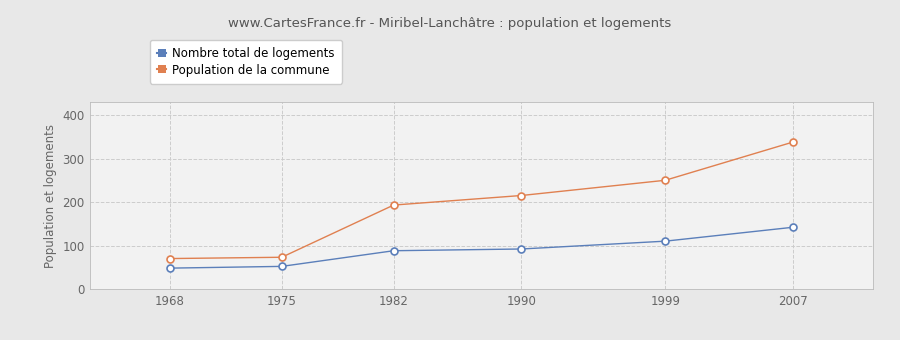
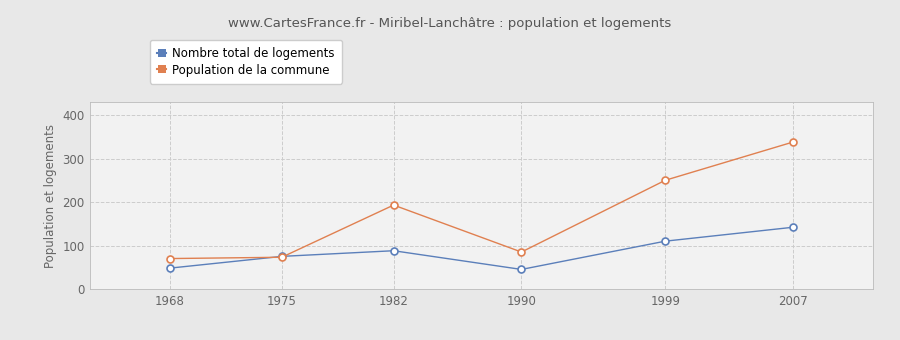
Nombre total de logements/1975: 52 -> 75
Nombre total de logements/1990: 92 -> 45
Population de la commune/1990: 215 -> 85
